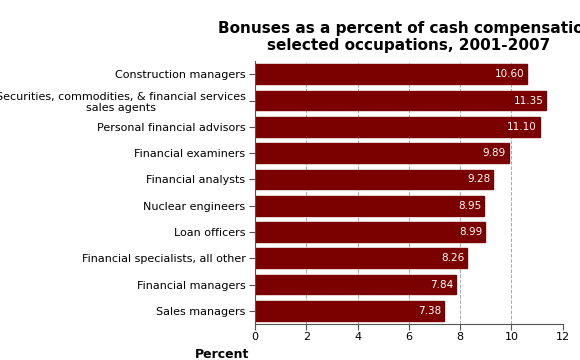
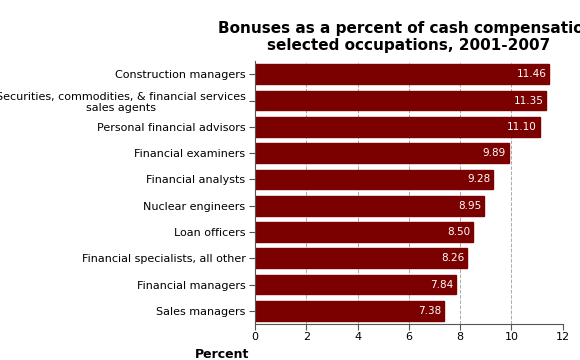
Construction managers: 10.60 -> 11.46
Loan officers: 8.99 -> 8.50
